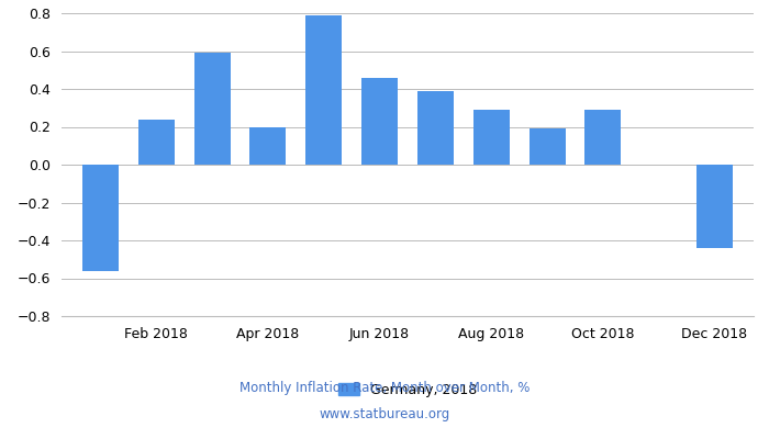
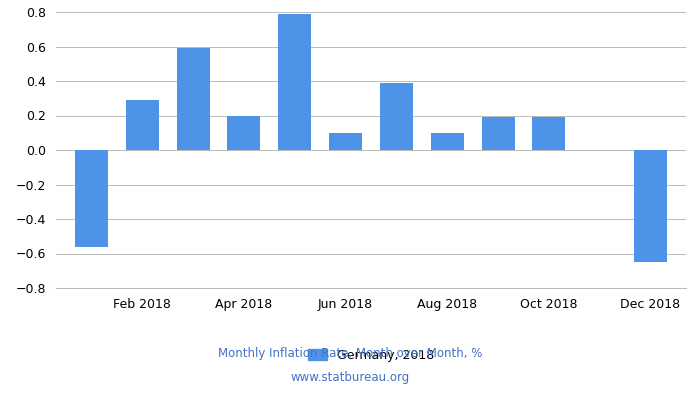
Feb 2018: 0.24 -> 0.29
Jun 2018: 0.46 -> 0.10
Aug 2018: 0.29 -> 0.10
Oct 2018: 0.29 -> 0.19
Dec 2018: -0.44 -> -0.65
